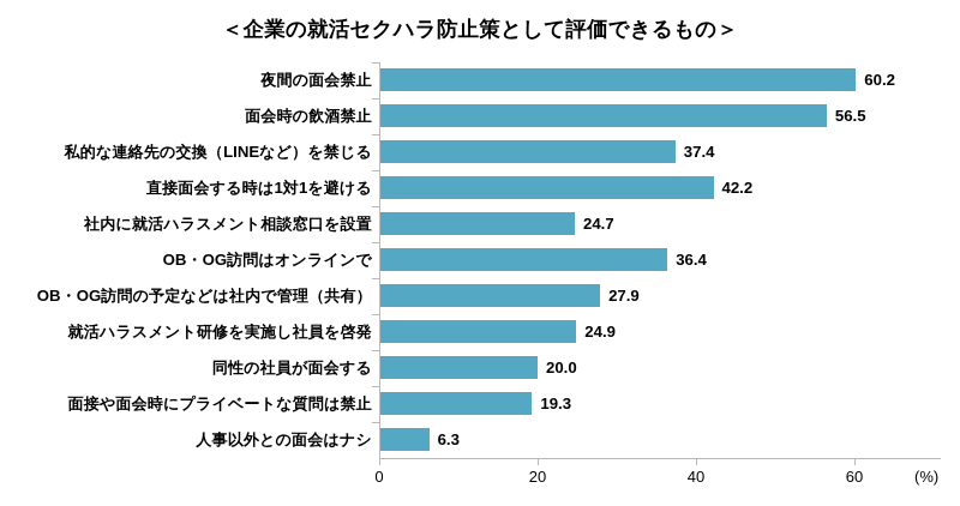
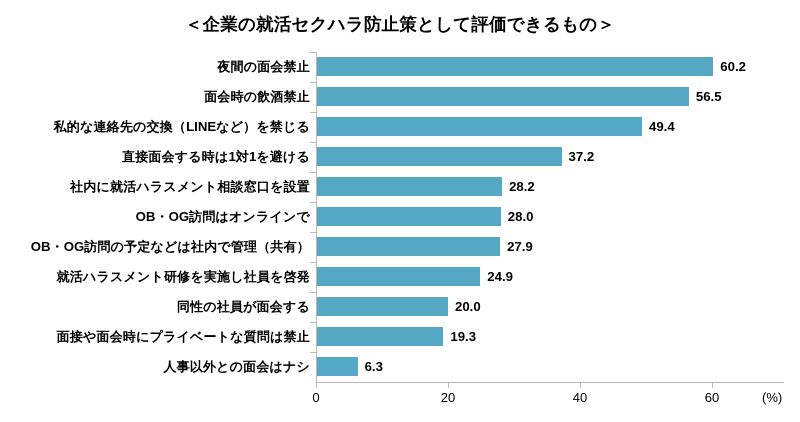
私的な連絡先の交換（LINEなど）を禁じる: 37.4 -> 49.4
直接面会する時は1対1を避ける: 42.2 -> 37.2
社内に就活ハラスメント相談窓口を設置: 24.7 -> 28.2
OB・OG訪問はオンラインで: 36.4 -> 28.0
